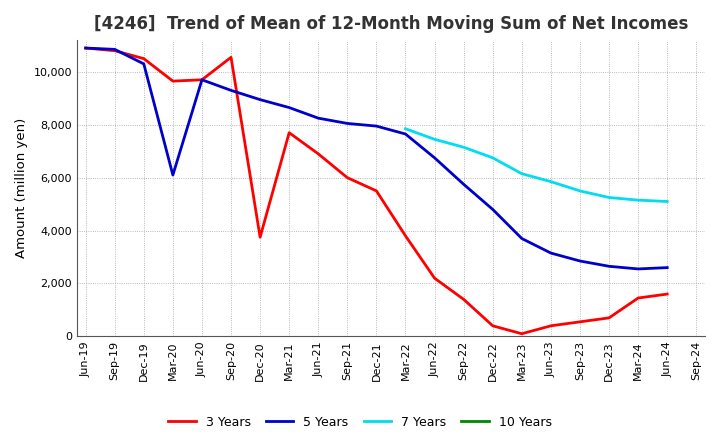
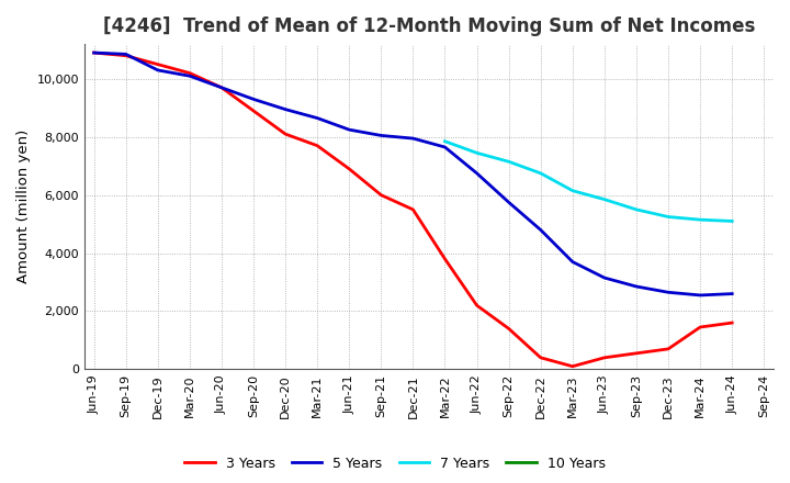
3 Years/Mar-20: 9,650 -> 10,200
5 Years/Mar-20: 6,100 -> 10,100
3 Years/Sep-20: 10,550 -> 8,900
3 Years/Dec-20: 3,750 -> 8,100
